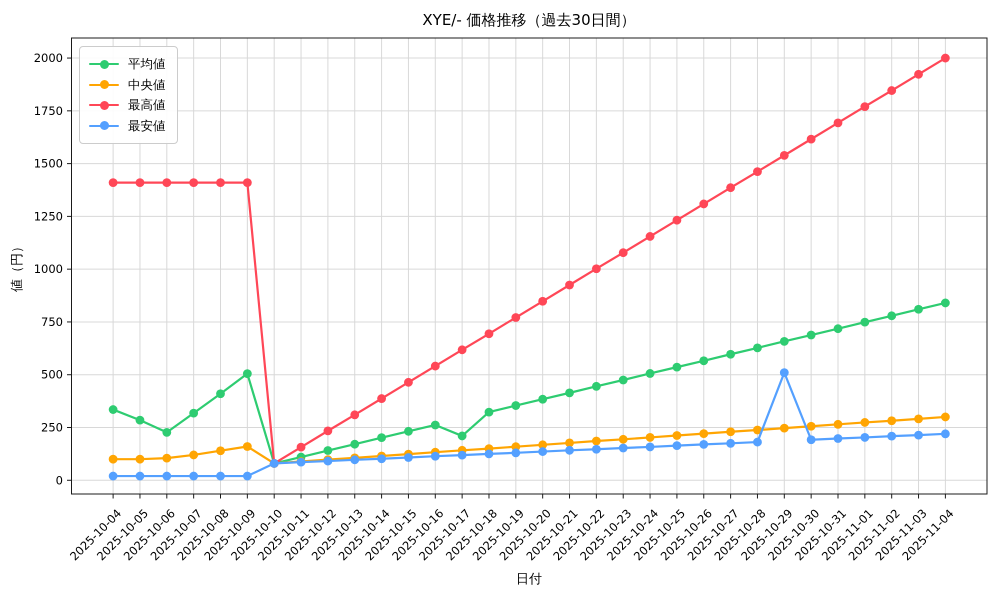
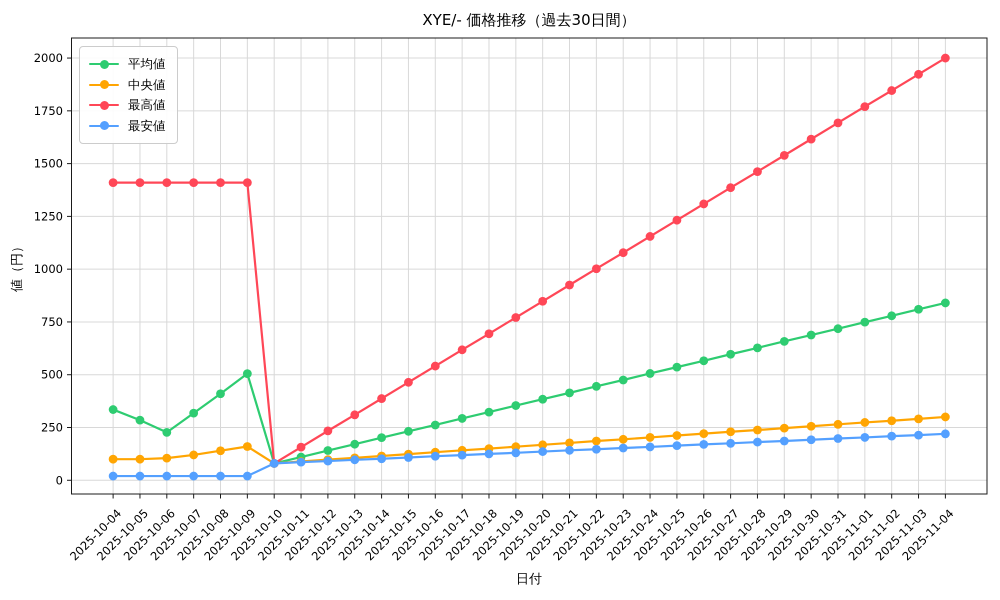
平均値/2025-10-17: 210 -> 290
最安値/2025-10-29: 510 -> 190
